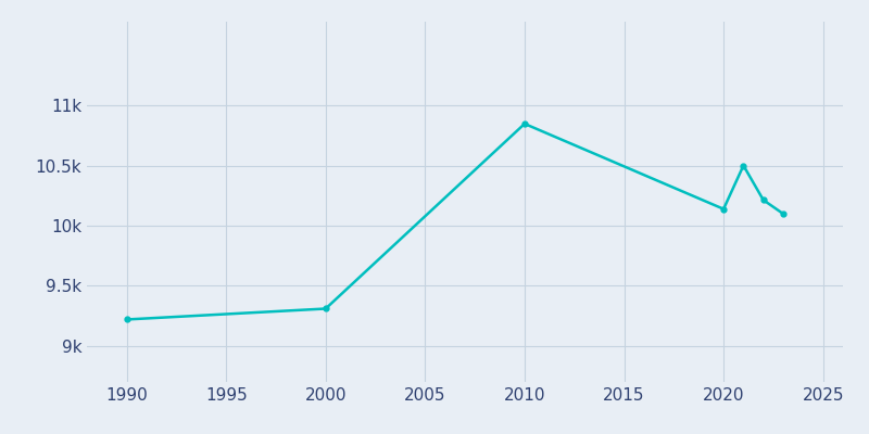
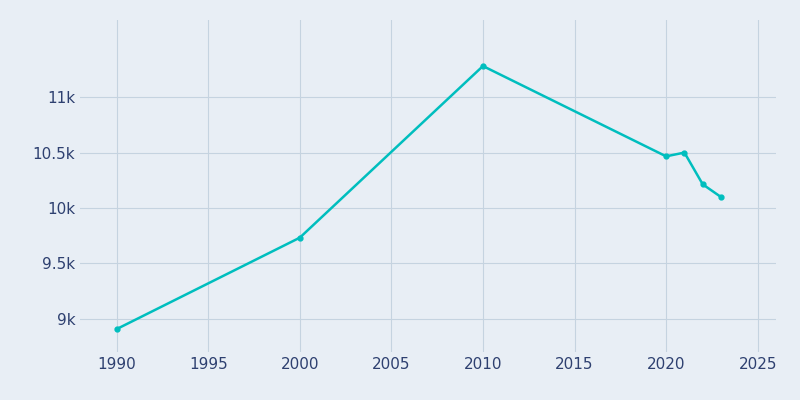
1990: 9.22k -> 8.91k
2000: 9.31k -> 9.73k
2010: 10.85k -> 11.28k
2020: 10.14k -> 10.47k
